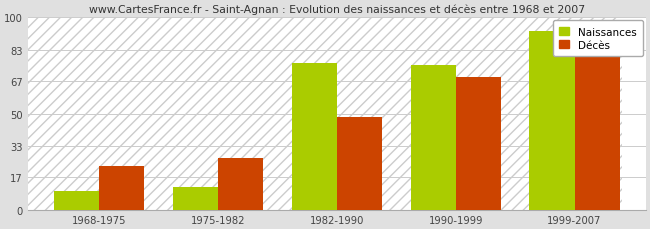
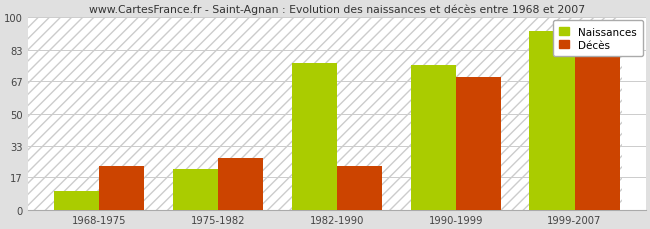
Naissances/1975-1982: 12 -> 21
Décès/1982-1990: 48 -> 23
